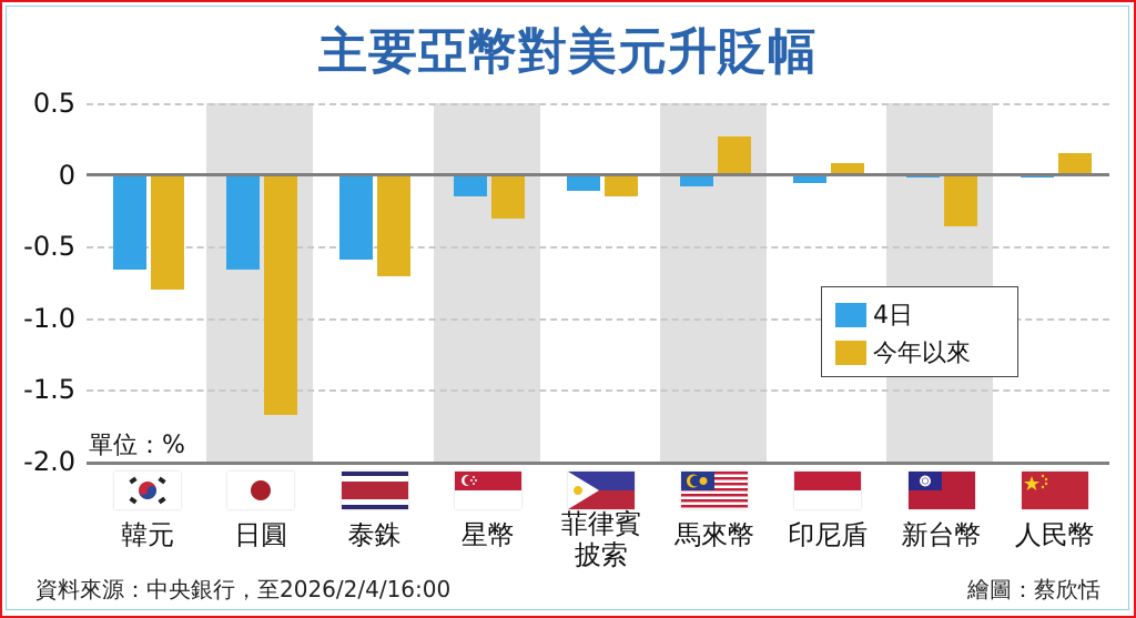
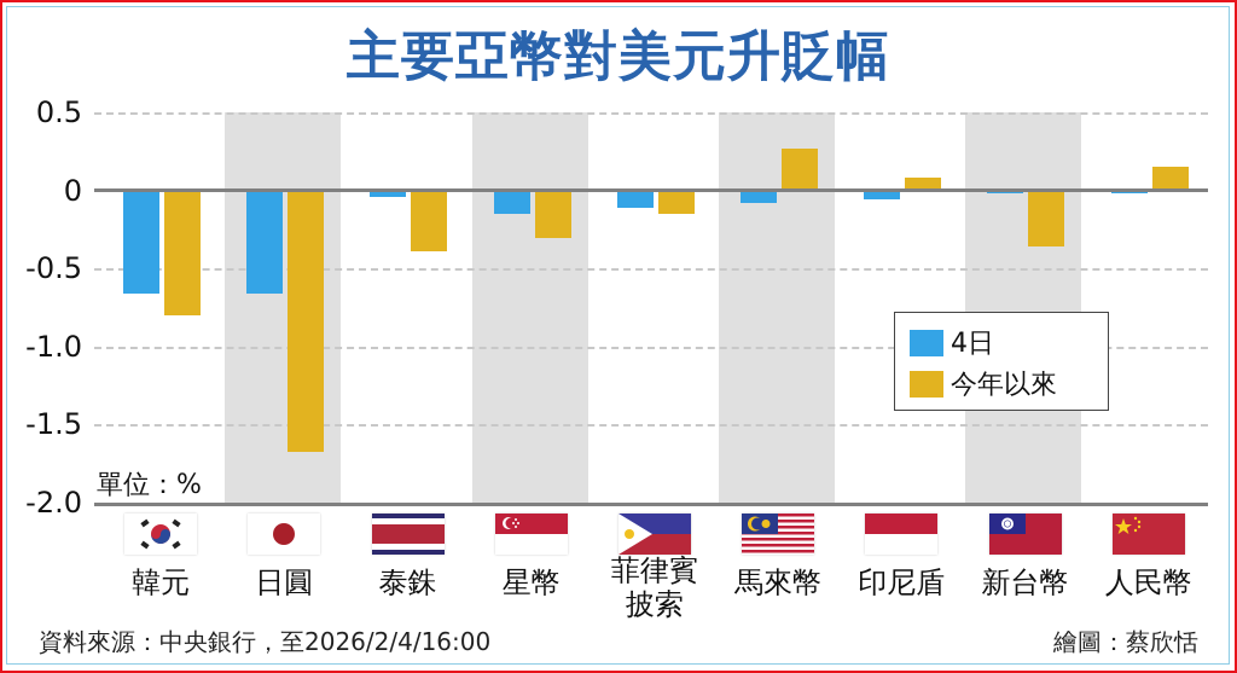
4日/泰銖: -0.59 -> -0.04
今年以來/泰銖: -0.71 -> -0.39
